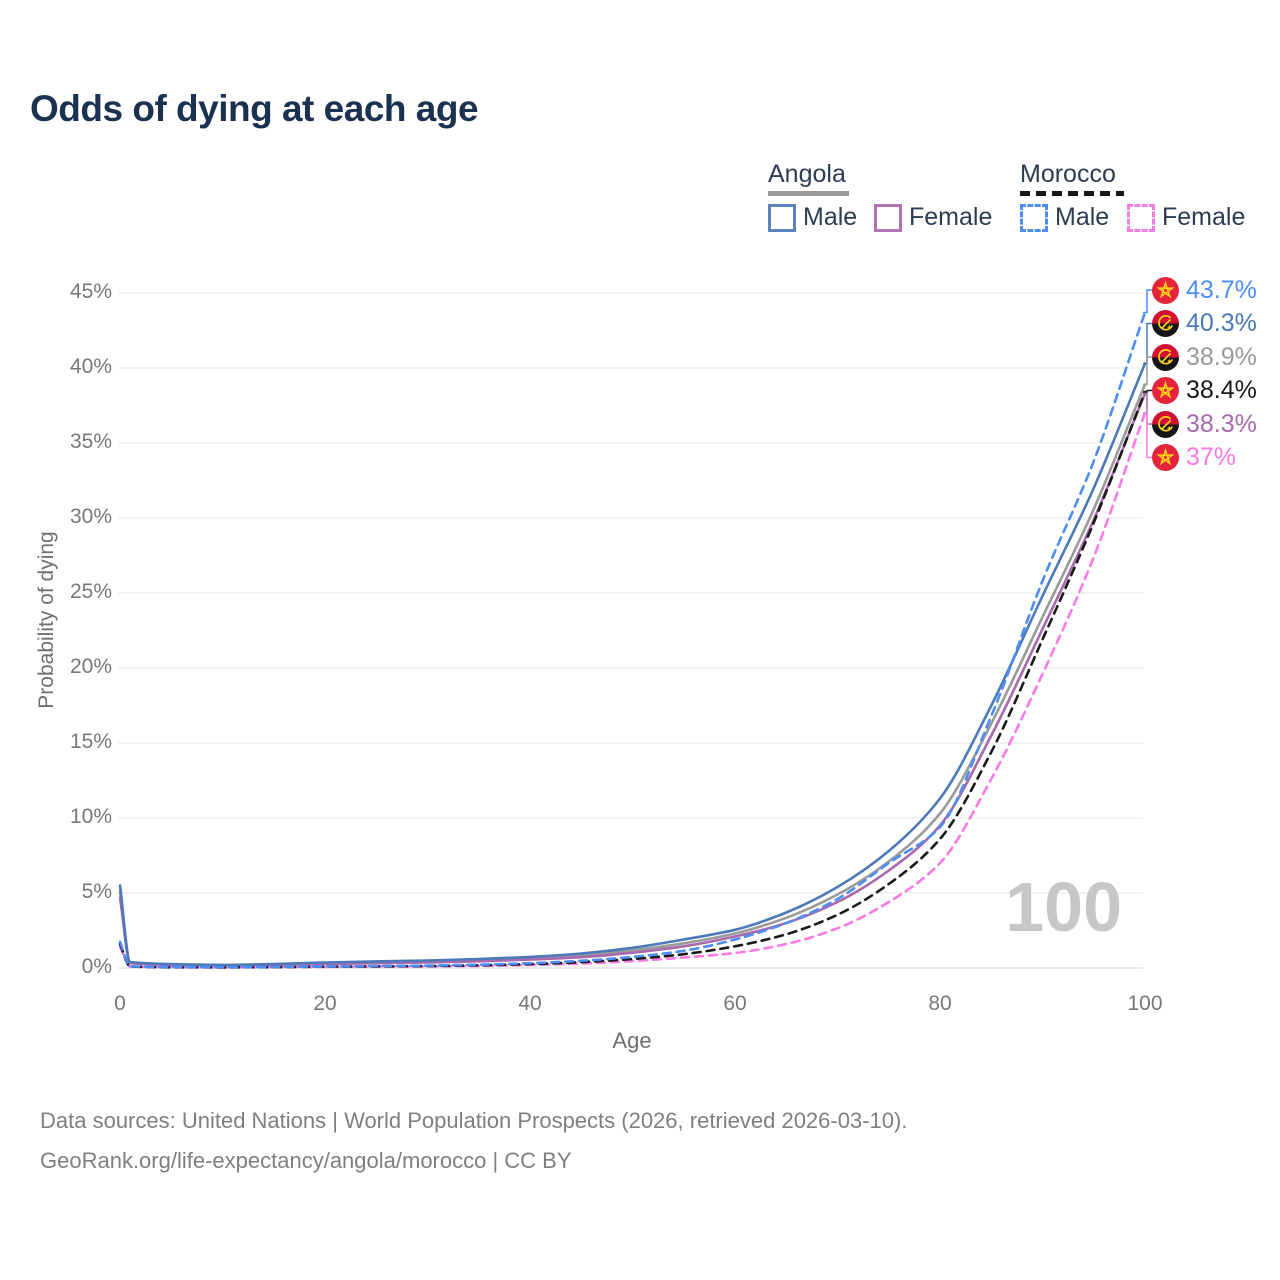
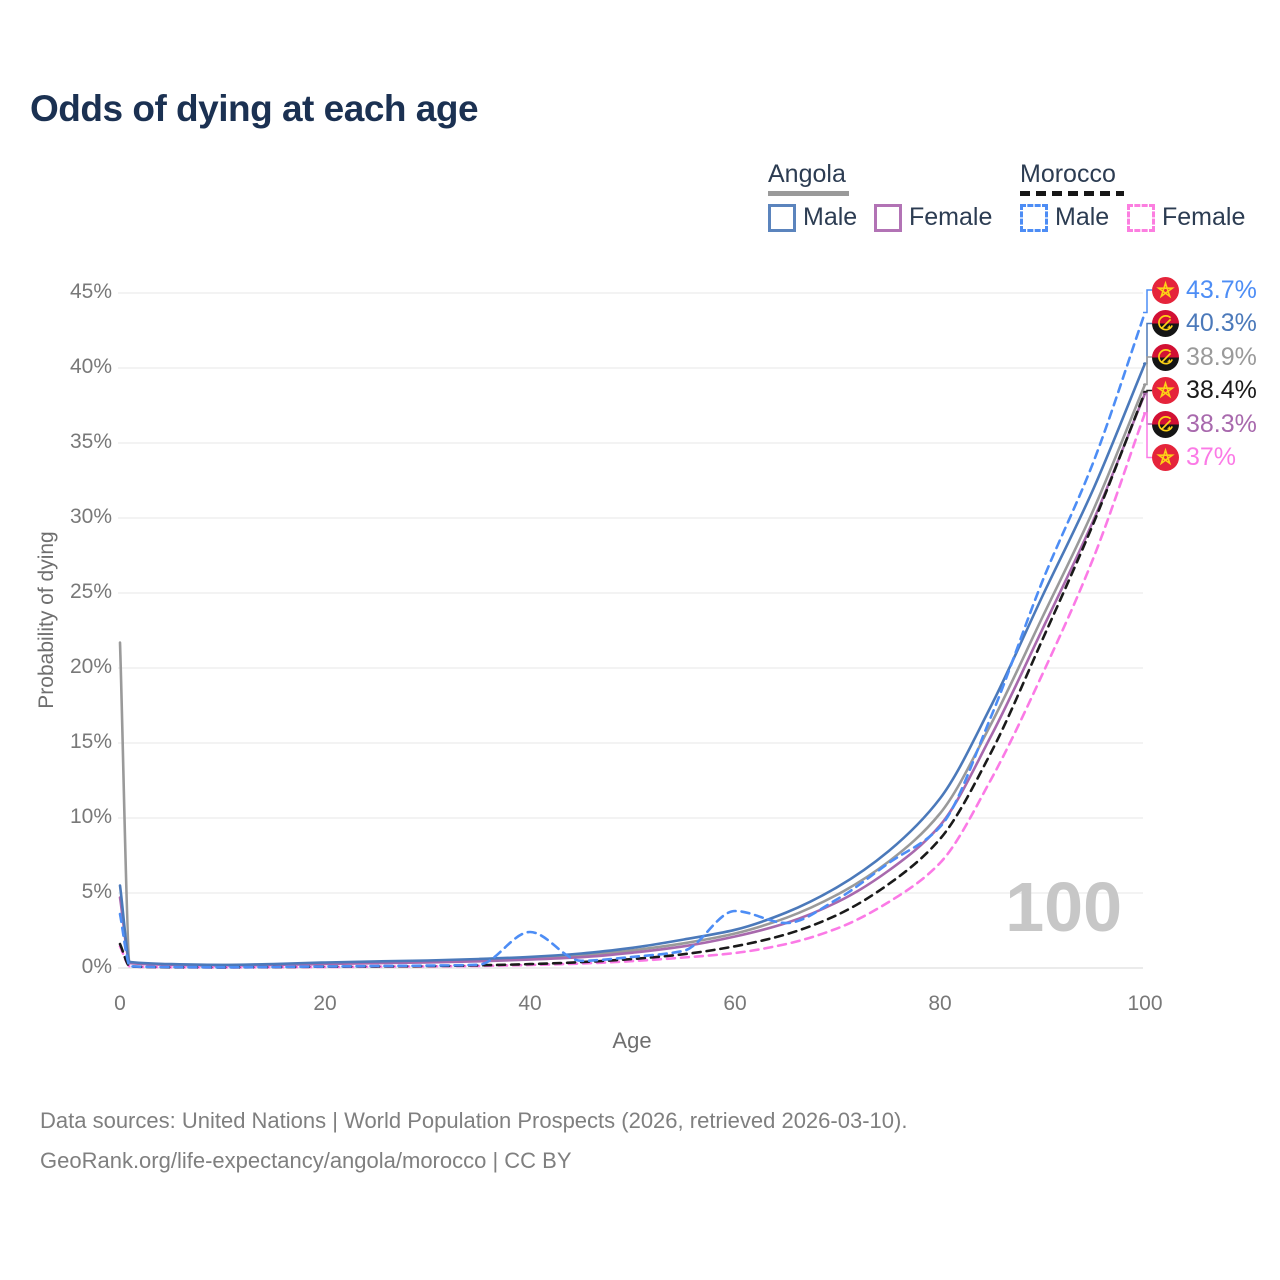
Angola/0: 5.1% -> 21.7%
Morocco Male/0: 1.8% -> 3.6%
Morocco Male/40: 0.3% -> 2.4%
Morocco Male/60: 1.9% -> 3.8%
